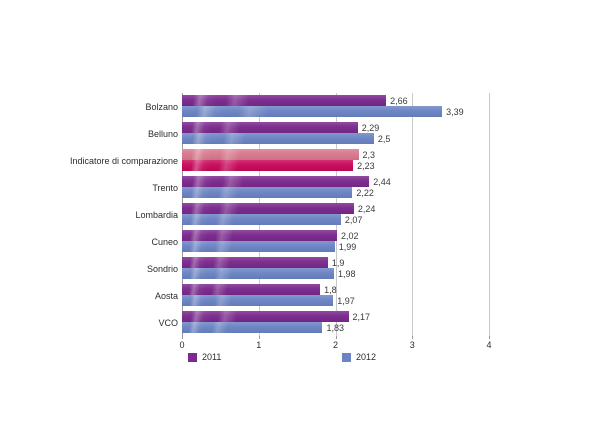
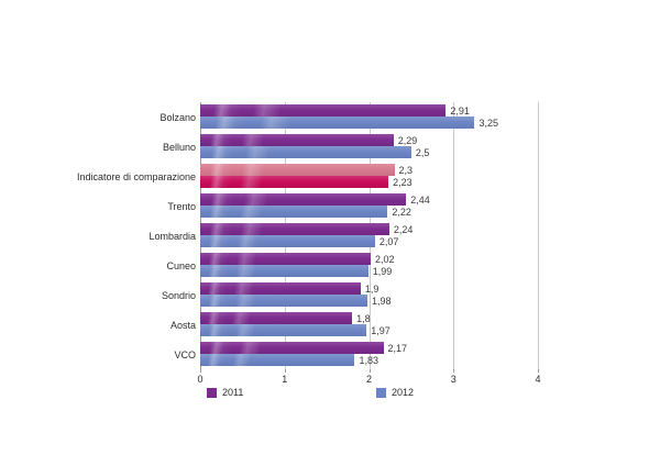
2011/Bolzano: 2,66 -> 2,91
2012/Bolzano: 3,39 -> 3,25
